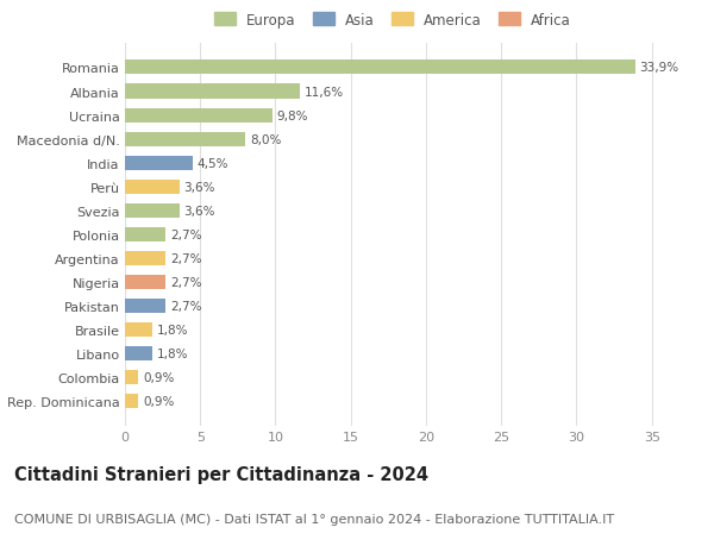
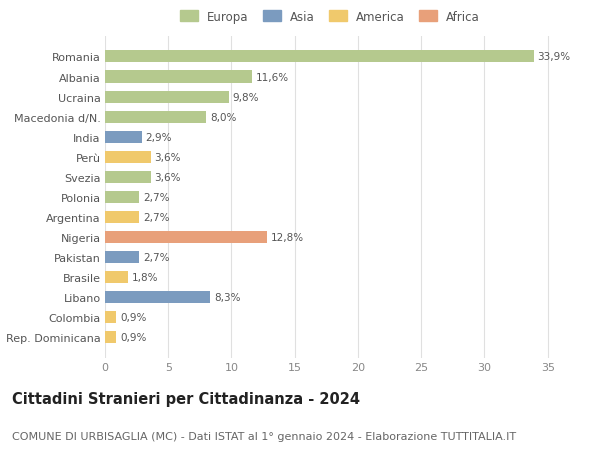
India: 4,5% -> 2,9%
Nigeria: 2,7% -> 12,8%
Libano: 1,8% -> 8,3%
